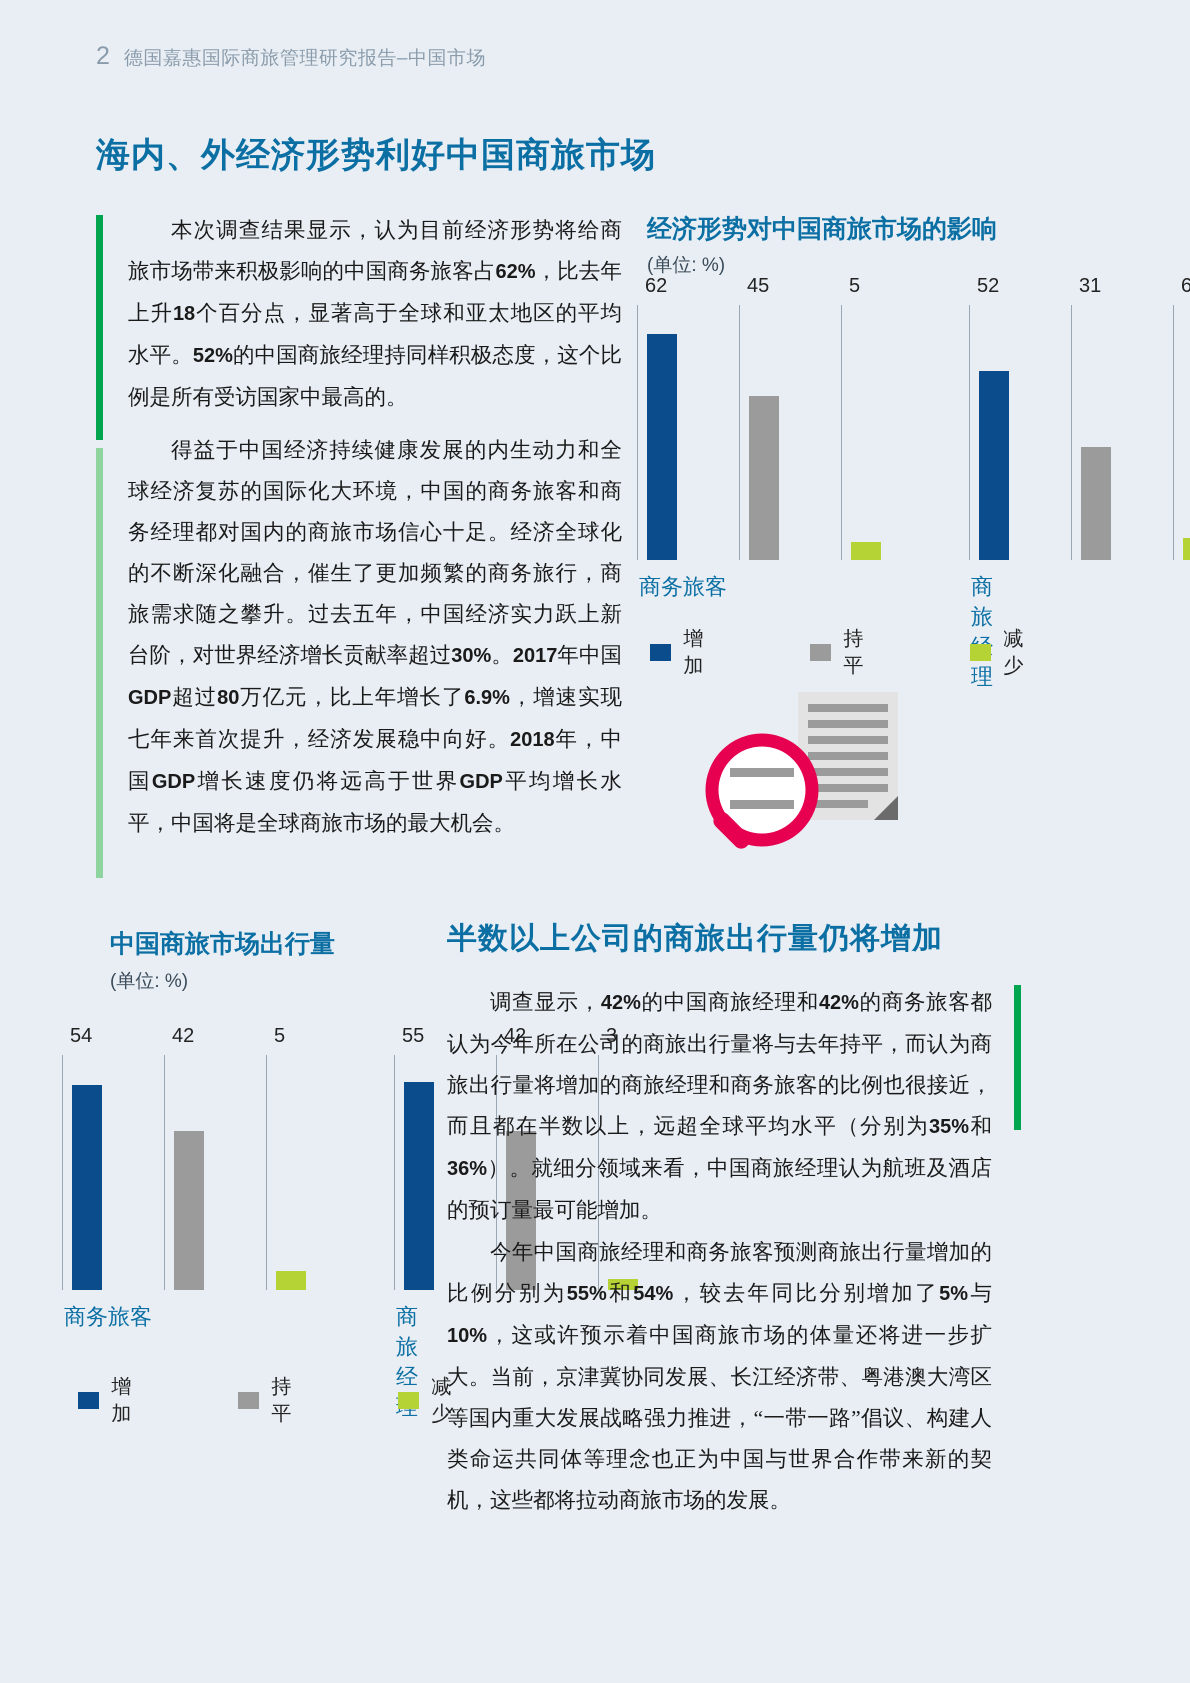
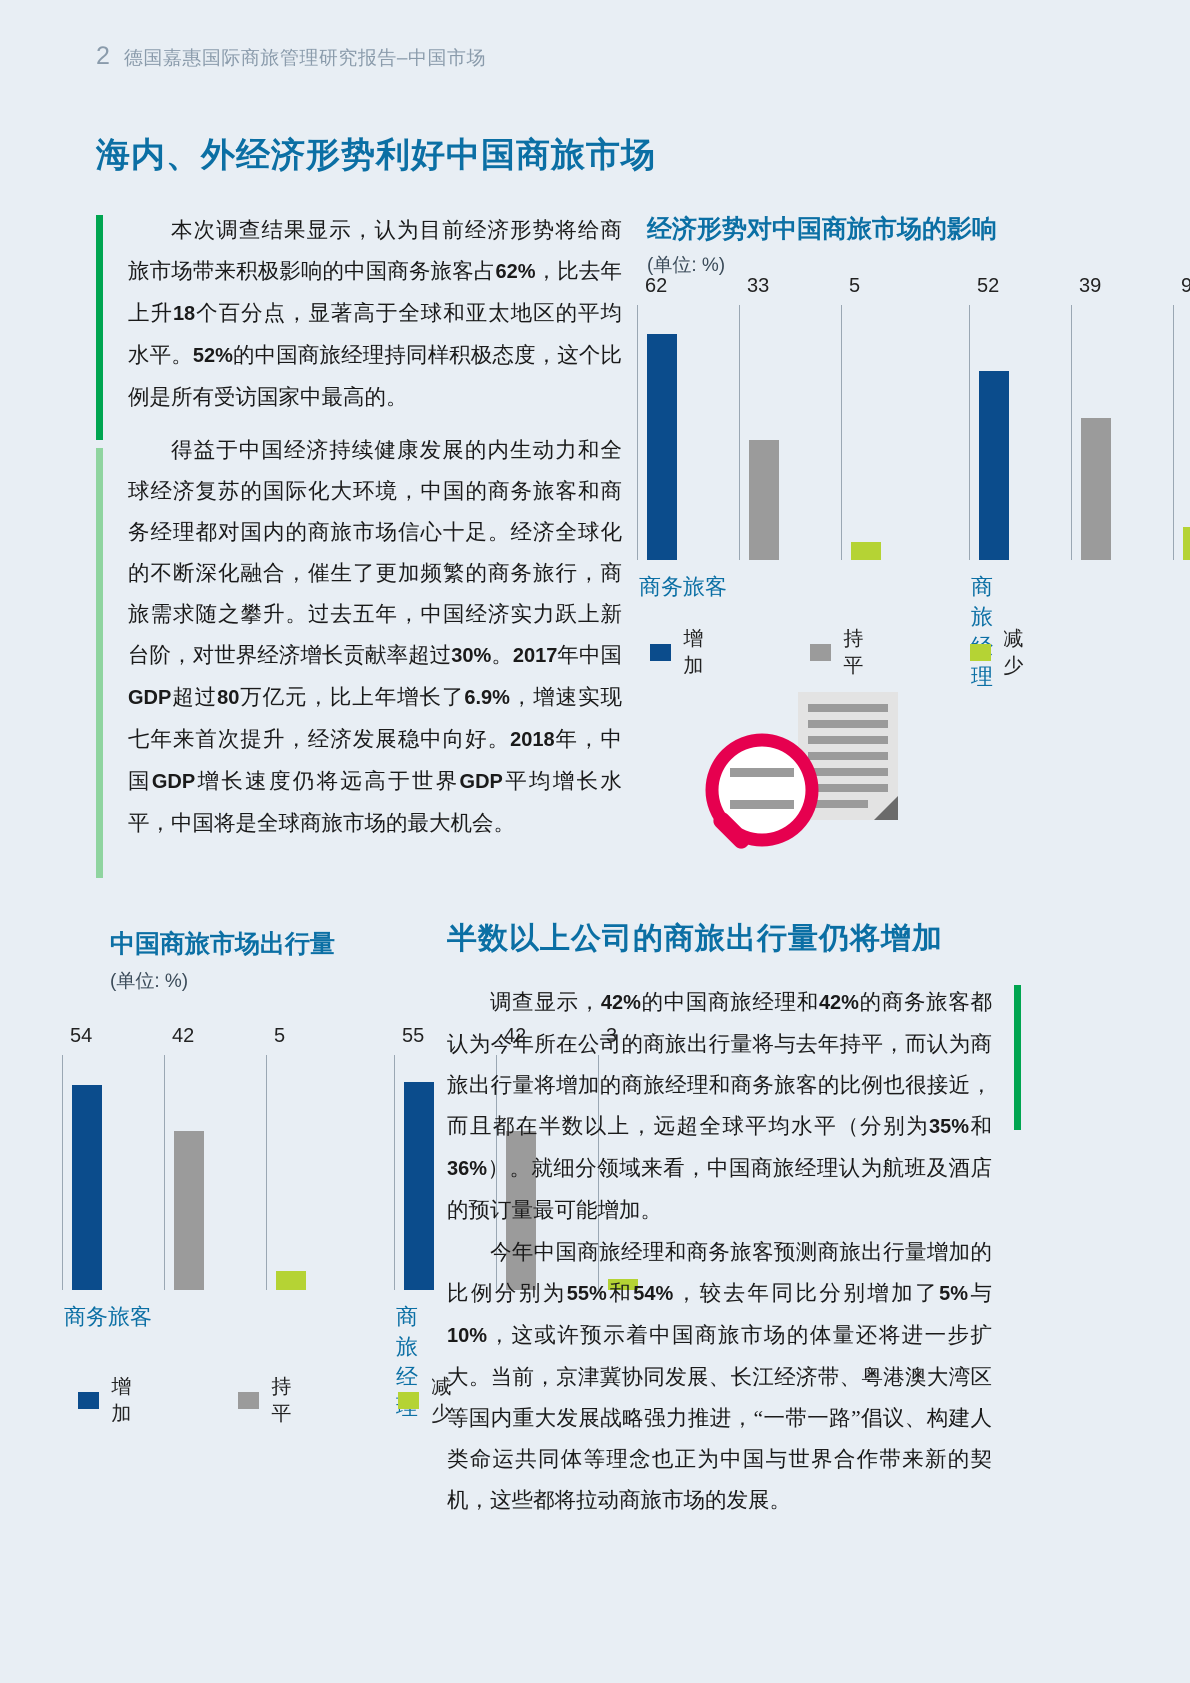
经济形势对中国商旅市场的影响/持平/商务旅客: 45 -> 33
经济形势对中国商旅市场的影响/持平/商旅经理: 31 -> 39
经济形势对中国商旅市场的影响/减少/商旅经理: 6 -> 9
